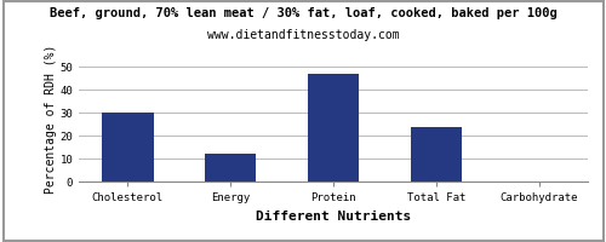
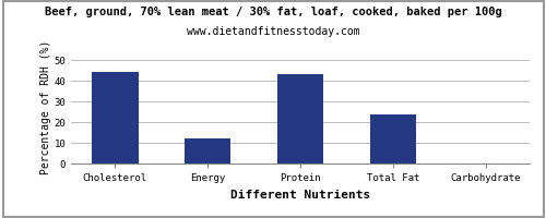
Cholesterol: 30 -> 44
Protein: 47 -> 43
